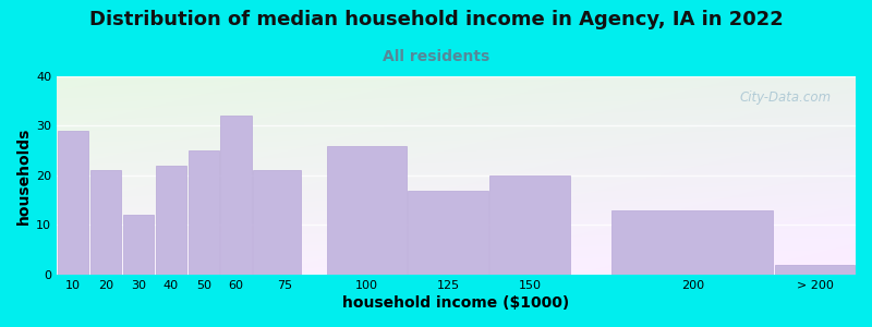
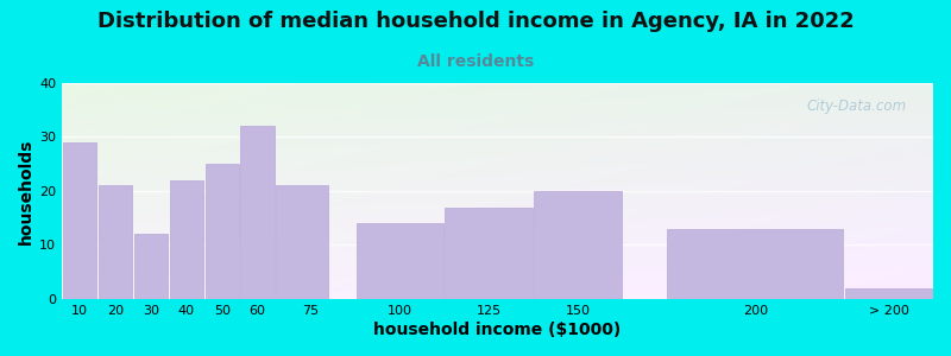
100: 26 -> 14
